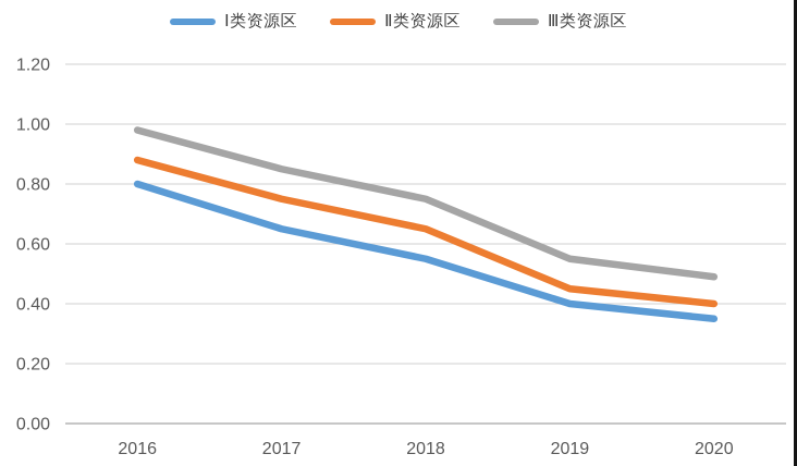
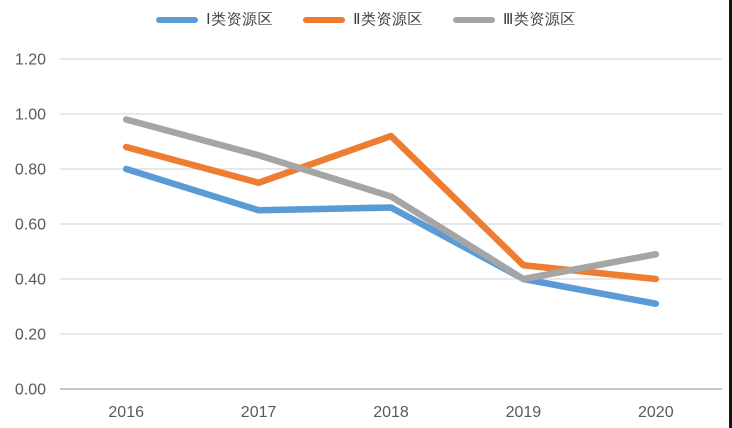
Ⅰ类资源区/2018: 0.55 -> 0.66
Ⅱ类资源区/2018: 0.65 -> 0.92
Ⅲ类资源区/2018: 0.75 -> 0.70
Ⅲ类资源区/2019: 0.55 -> 0.40
Ⅰ类资源区/2020: 0.35 -> 0.31
